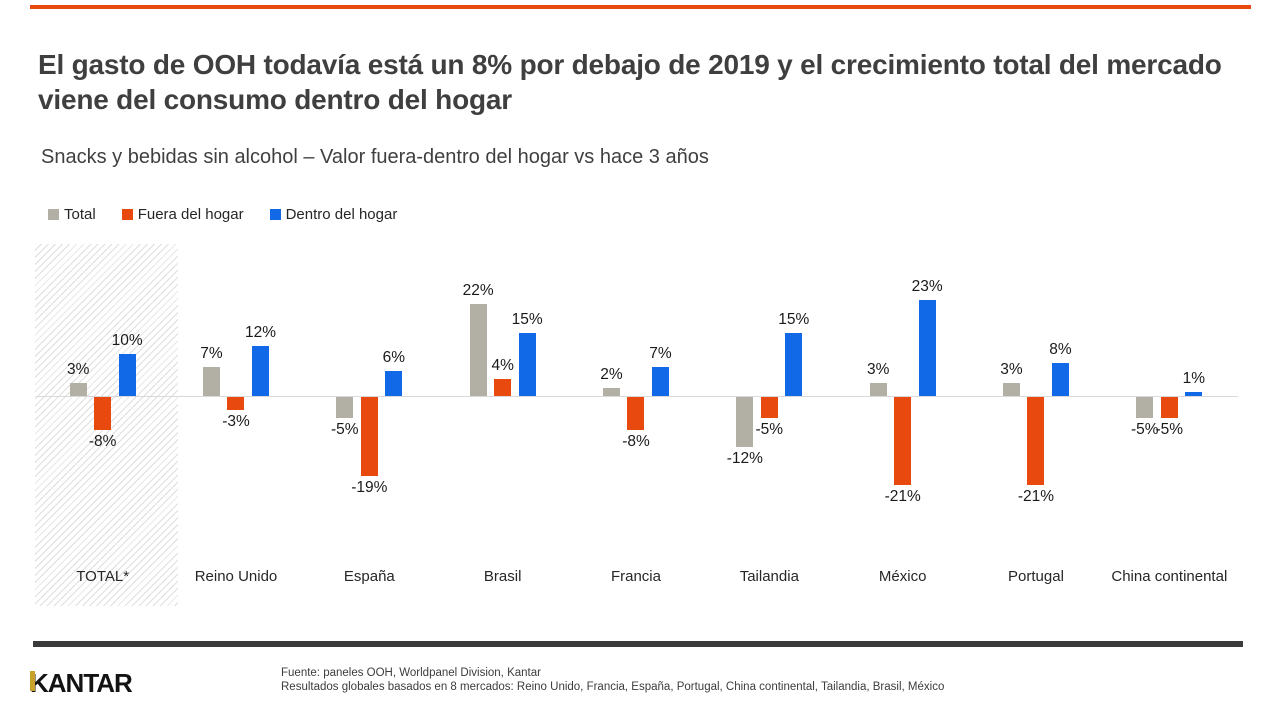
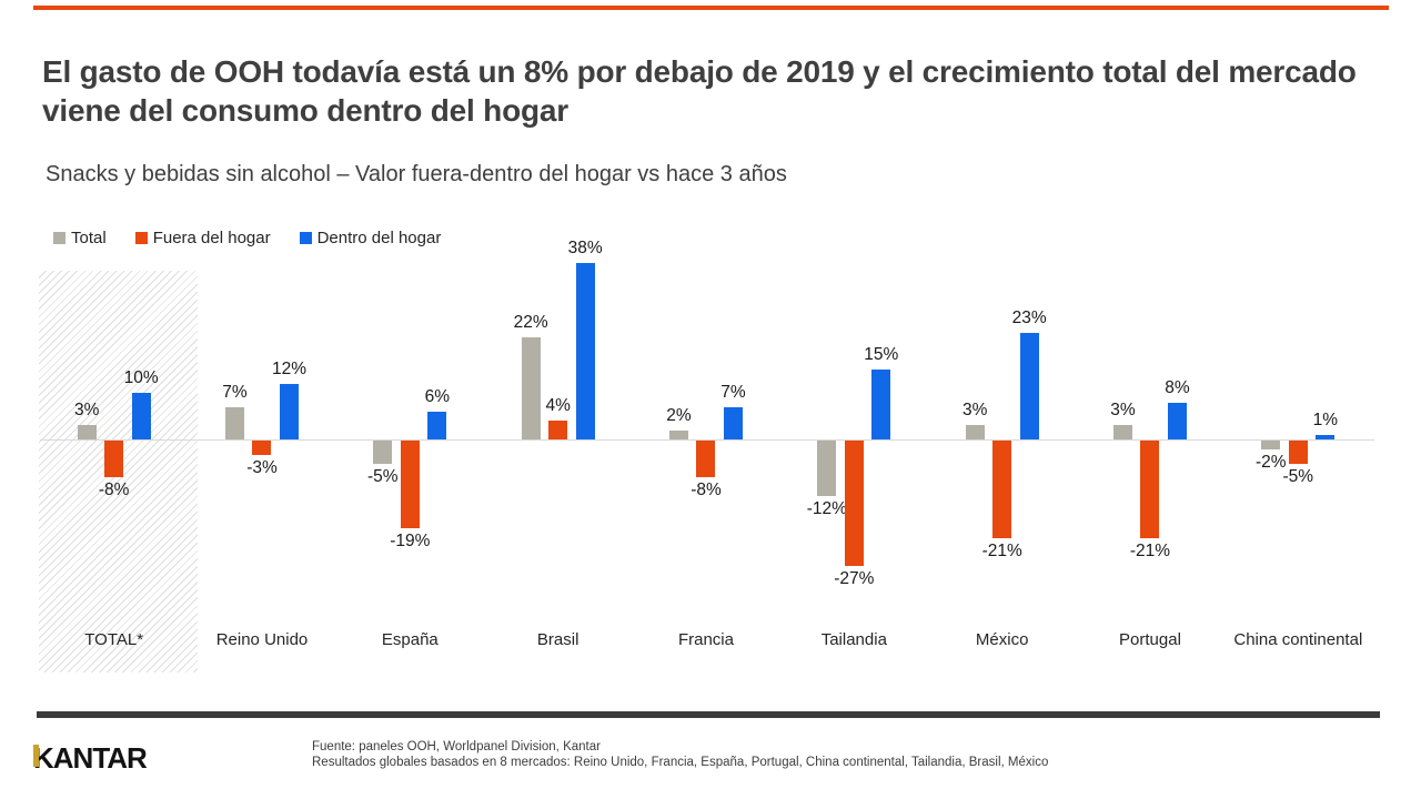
Dentro del hogar/Brasil: 15% -> 38%
Fuera del hogar/Tailandia: -5% -> -27%
Total/China continental: -5% -> -2%
